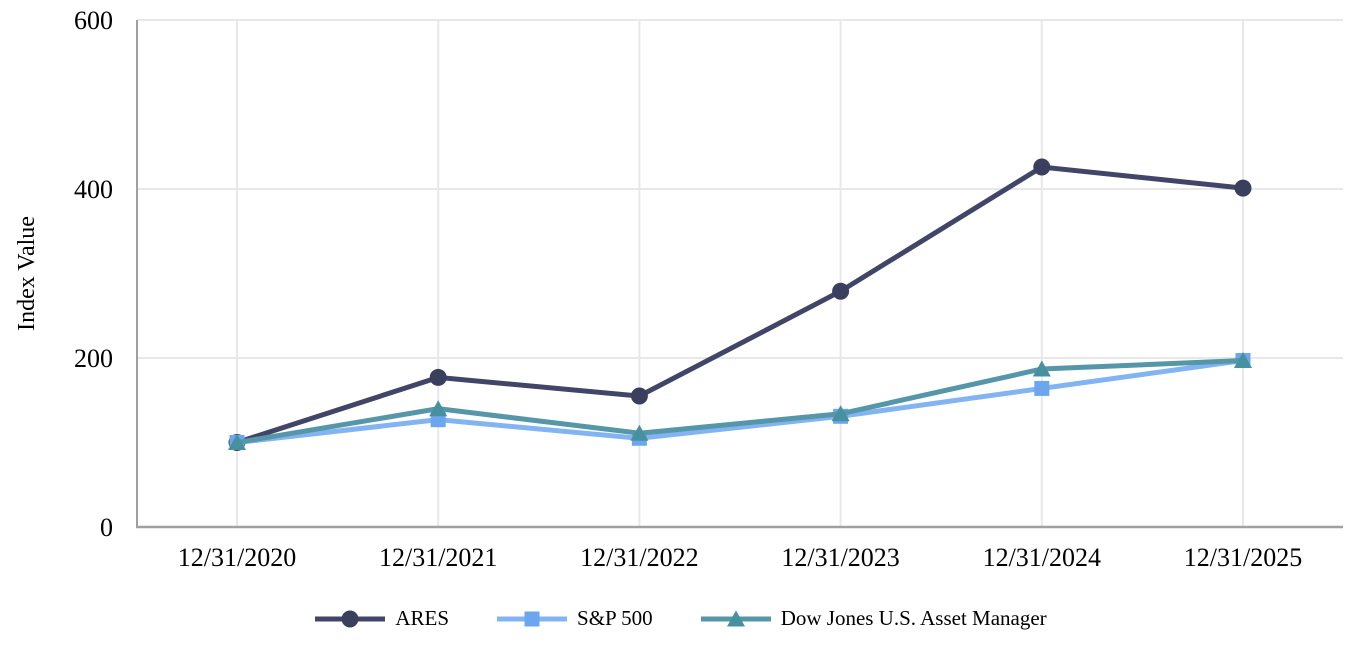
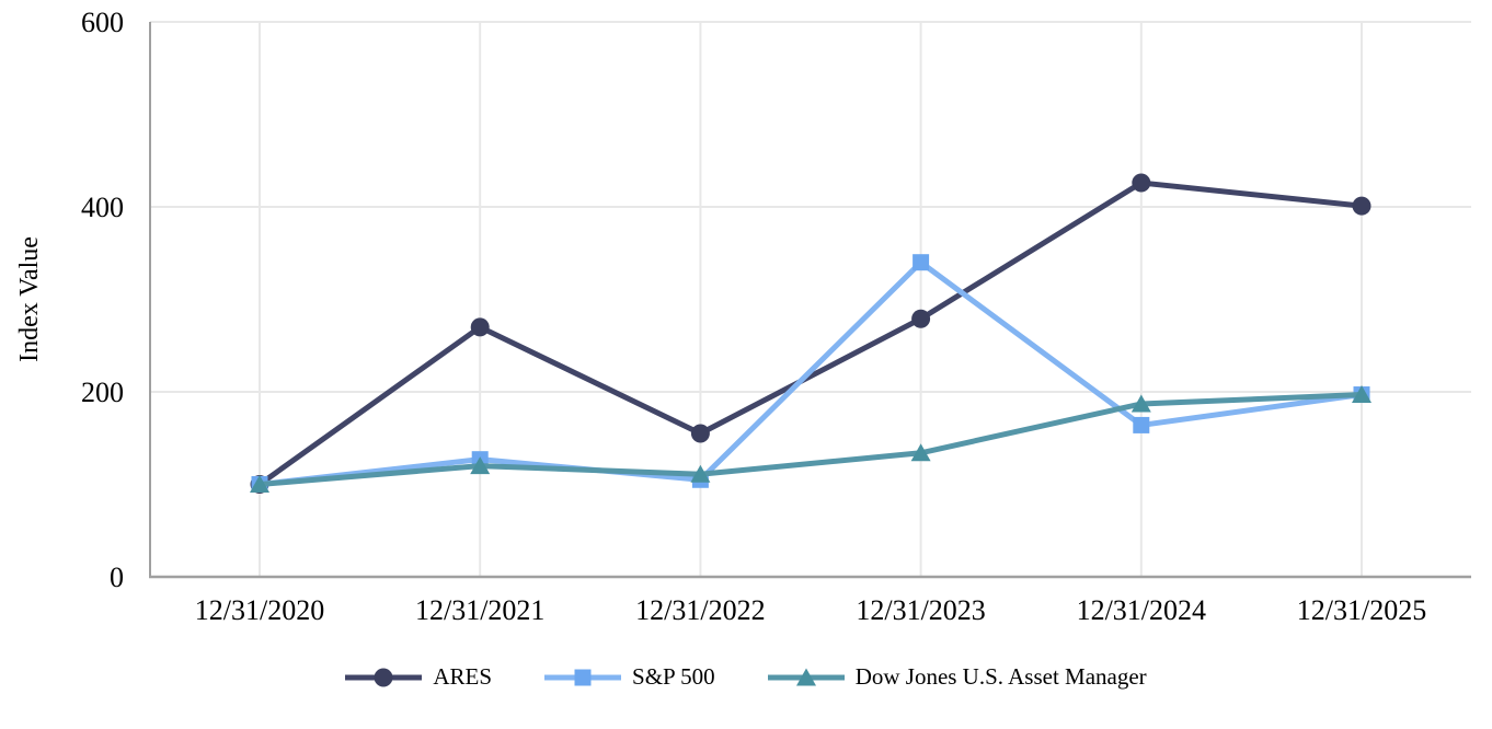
ARES/12/31/2021: 180 -> 270
Dow Jones U.S. Asset Manager/12/31/2021: 140 -> 120
S&P 500/12/31/2023: 130 -> 340
